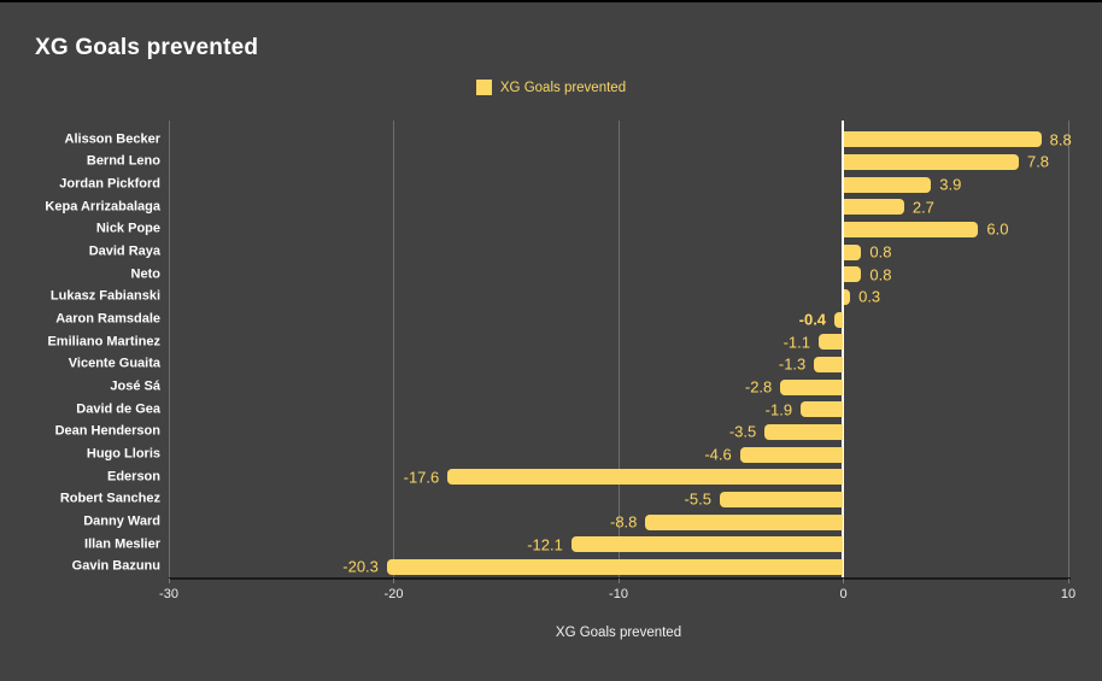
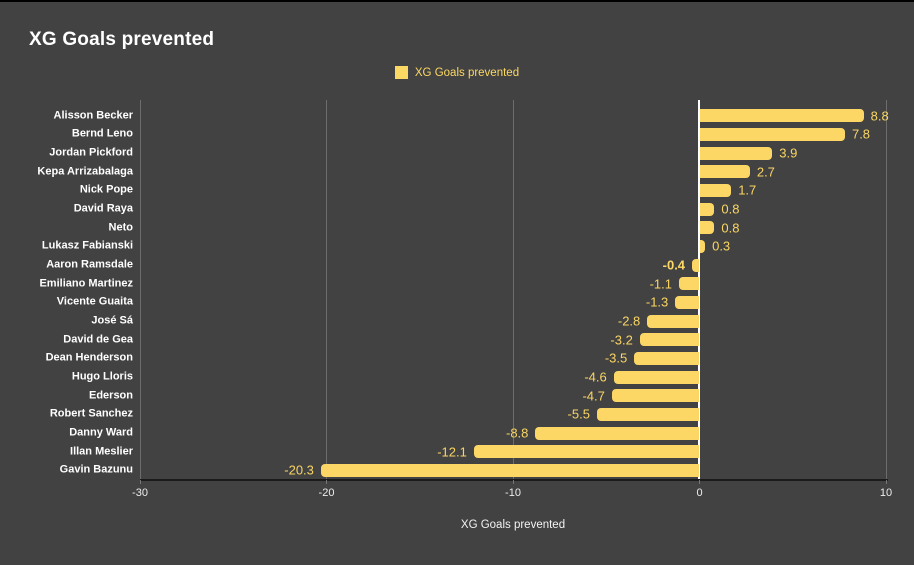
Nick Pope: 6.0 -> 1.7
David de Gea: -1.9 -> -3.2
Ederson: -17.6 -> -4.7
